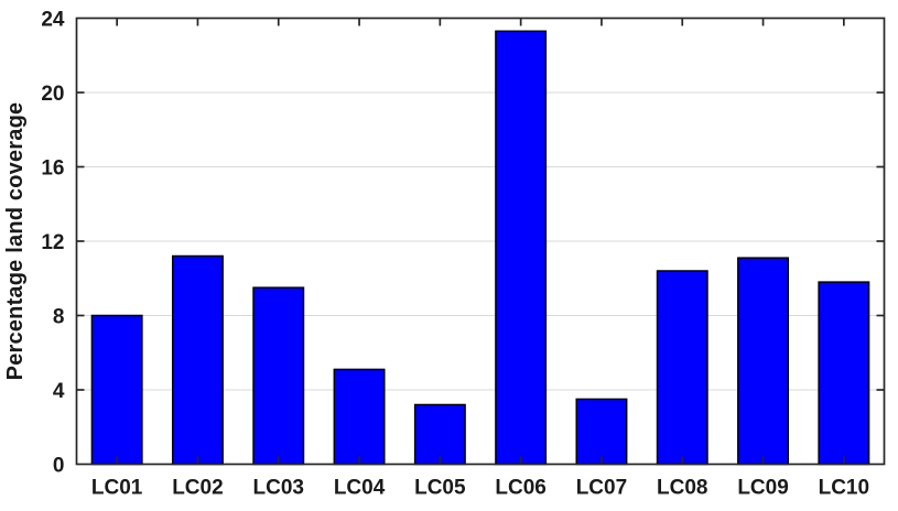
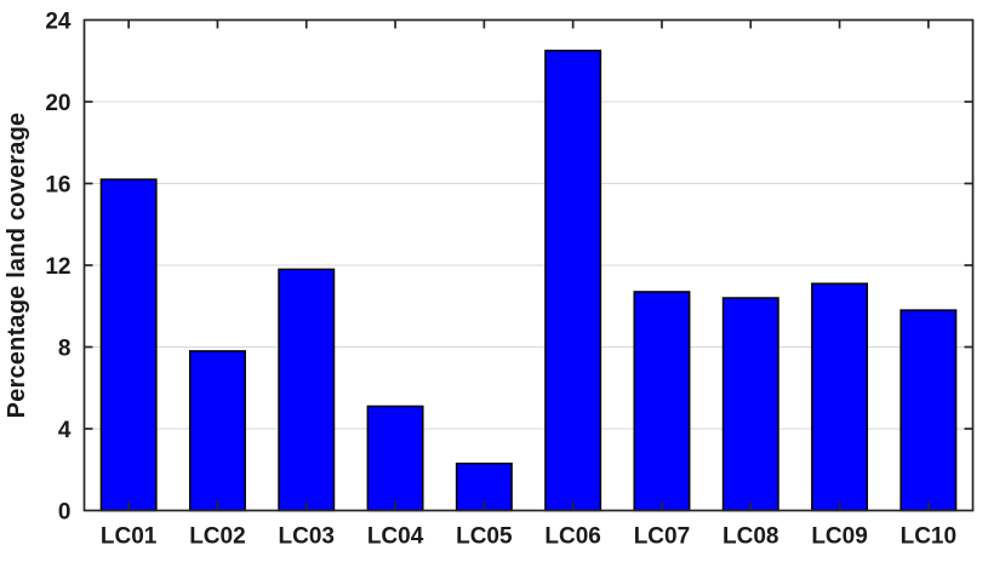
LC01: 8.0 -> 16.2
LC02: 11.2 -> 7.8
LC03: 9.5 -> 11.8
LC05: 3.2 -> 2.3
LC06: 23.3 -> 22.5
LC07: 3.5 -> 10.7
